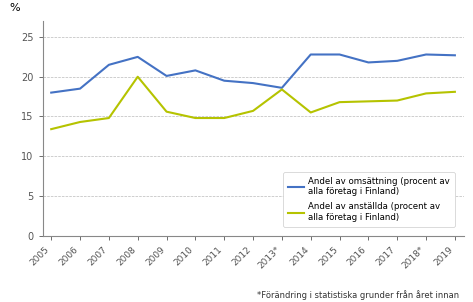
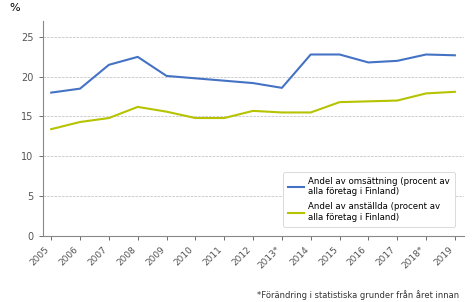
Andel av anställda (procent av alla företag i Finland)/2008: 20.0 -> 16.2
Andel av omsättning (procent av alla företag i Finland)/2010: 20.8 -> 19.8
Andel av anställda (procent av alla företag i Finland)/2013*: 18.4 -> 15.5
